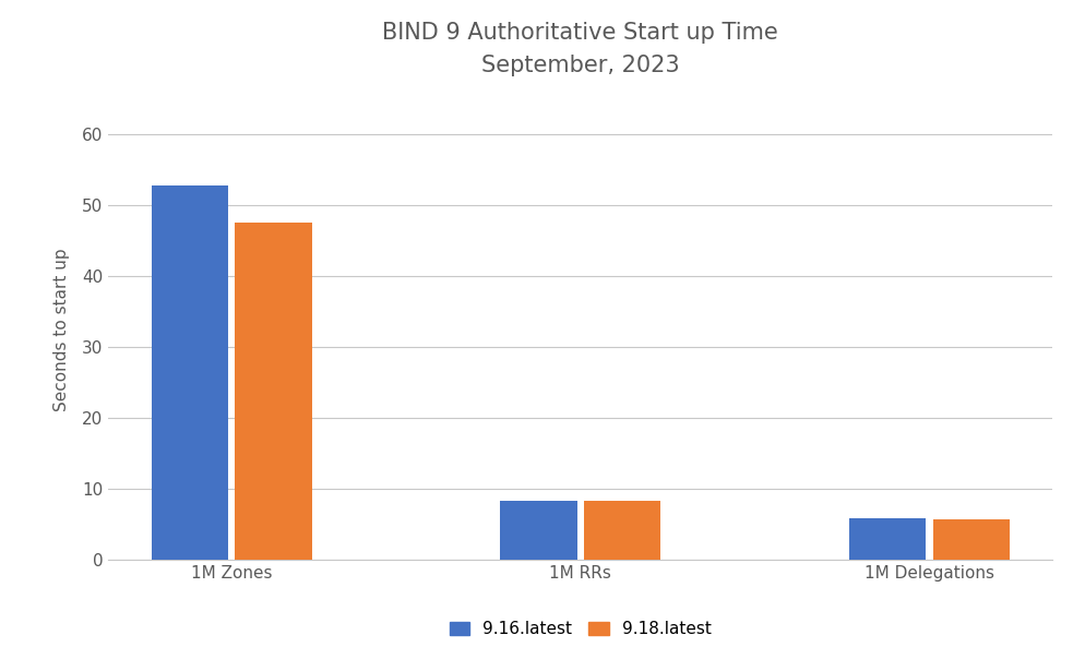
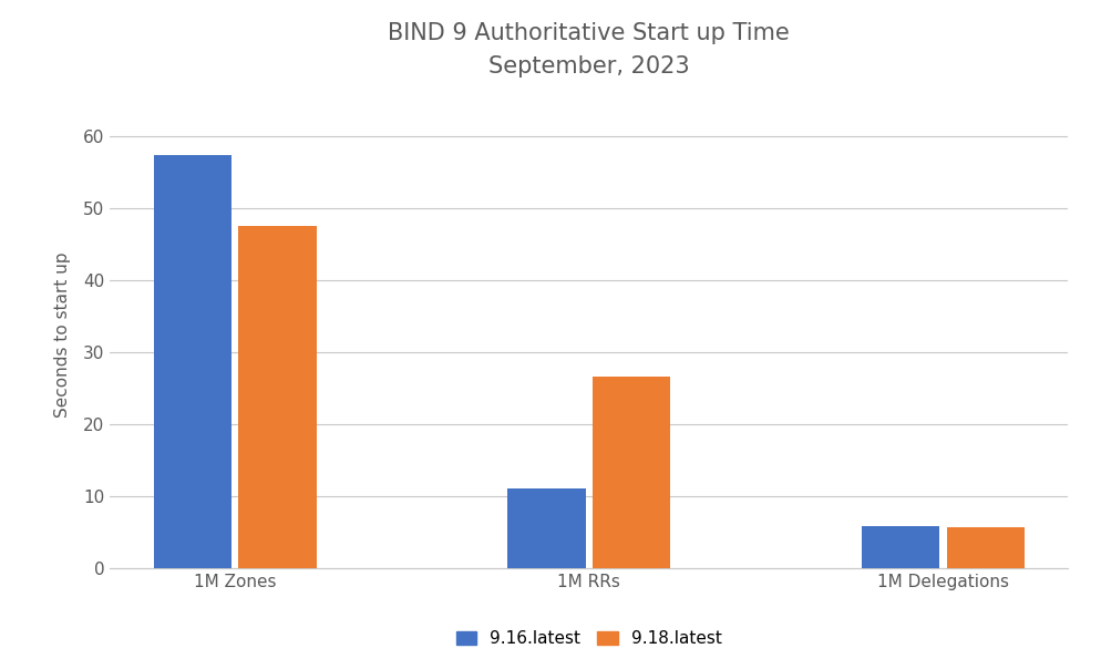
9.16.latest/1M Zones: 52.8 -> 57.4
9.16.latest/1M RRs: 8.4 -> 11.2
9.18.latest/1M RRs: 8.4 -> 26.6
